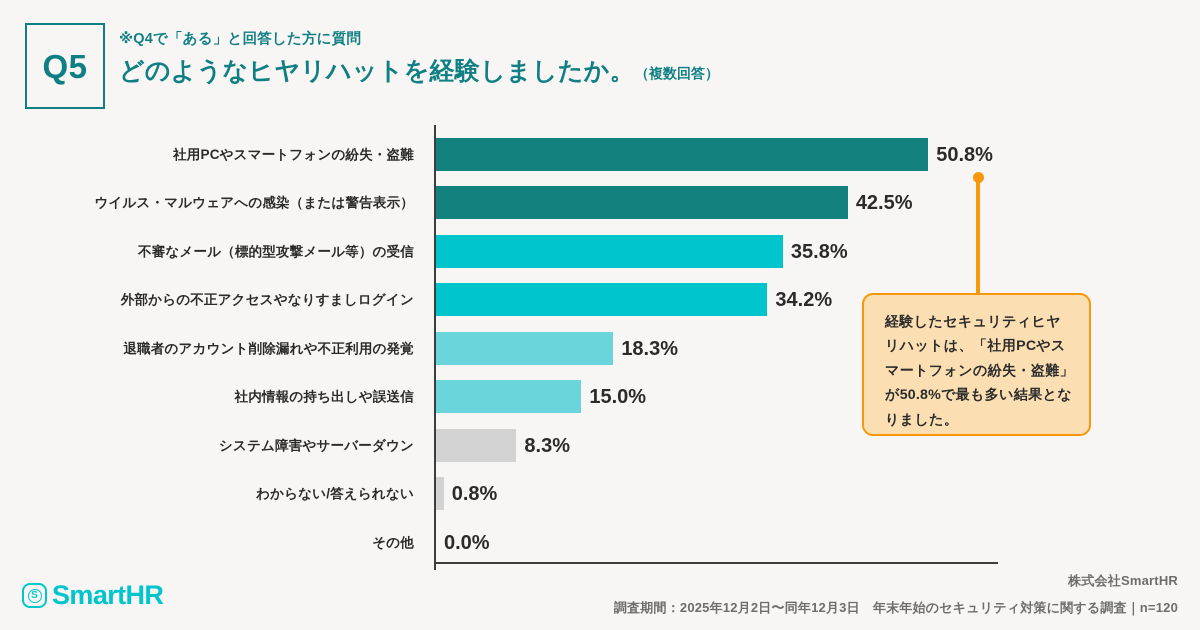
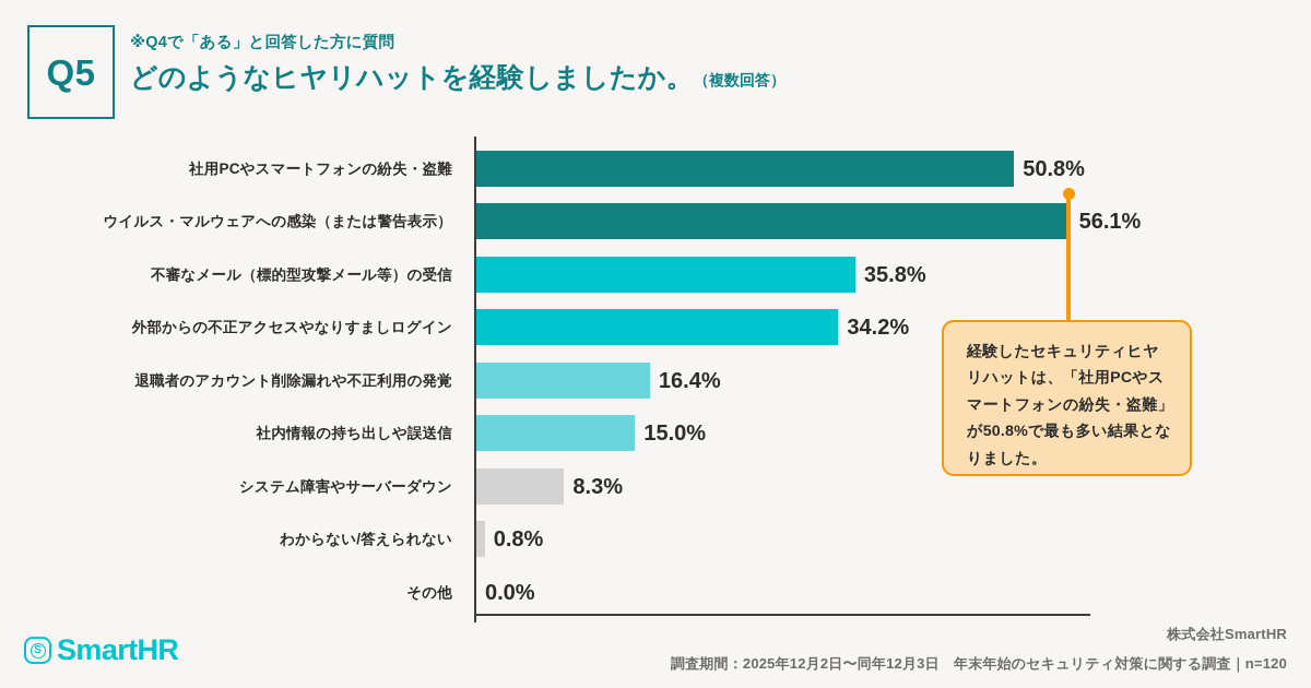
ウイルス・マルウェアへの感染（または警告表示）: 42.5% -> 56.1%
退職者のアカウント削除漏れや不正利用の発覚: 18.3% -> 16.4%
